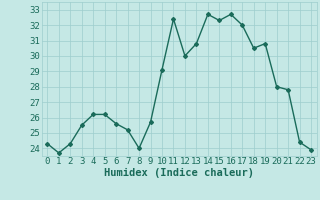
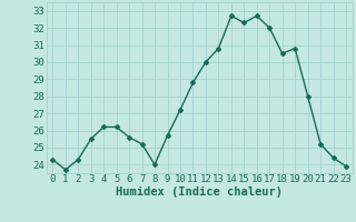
10: 29.1 -> 27.2
11: 32.4 -> 28.8
21: 27.8 -> 25.2
